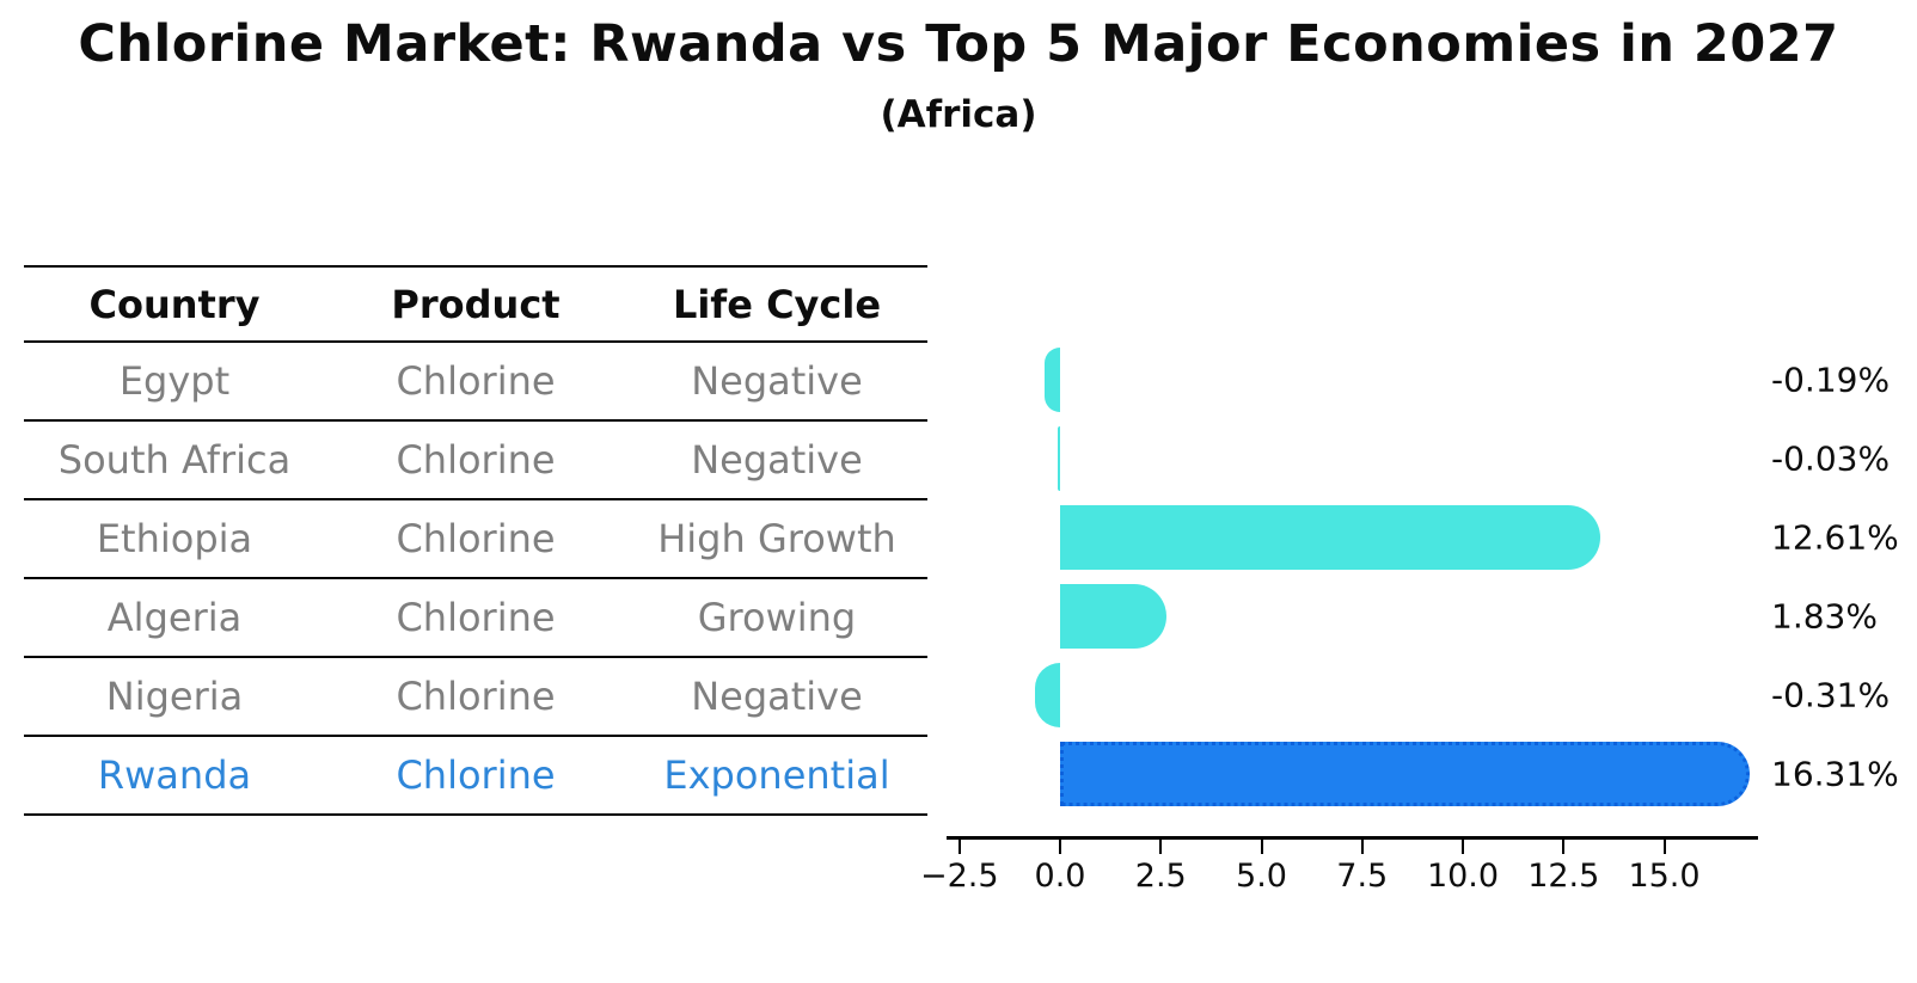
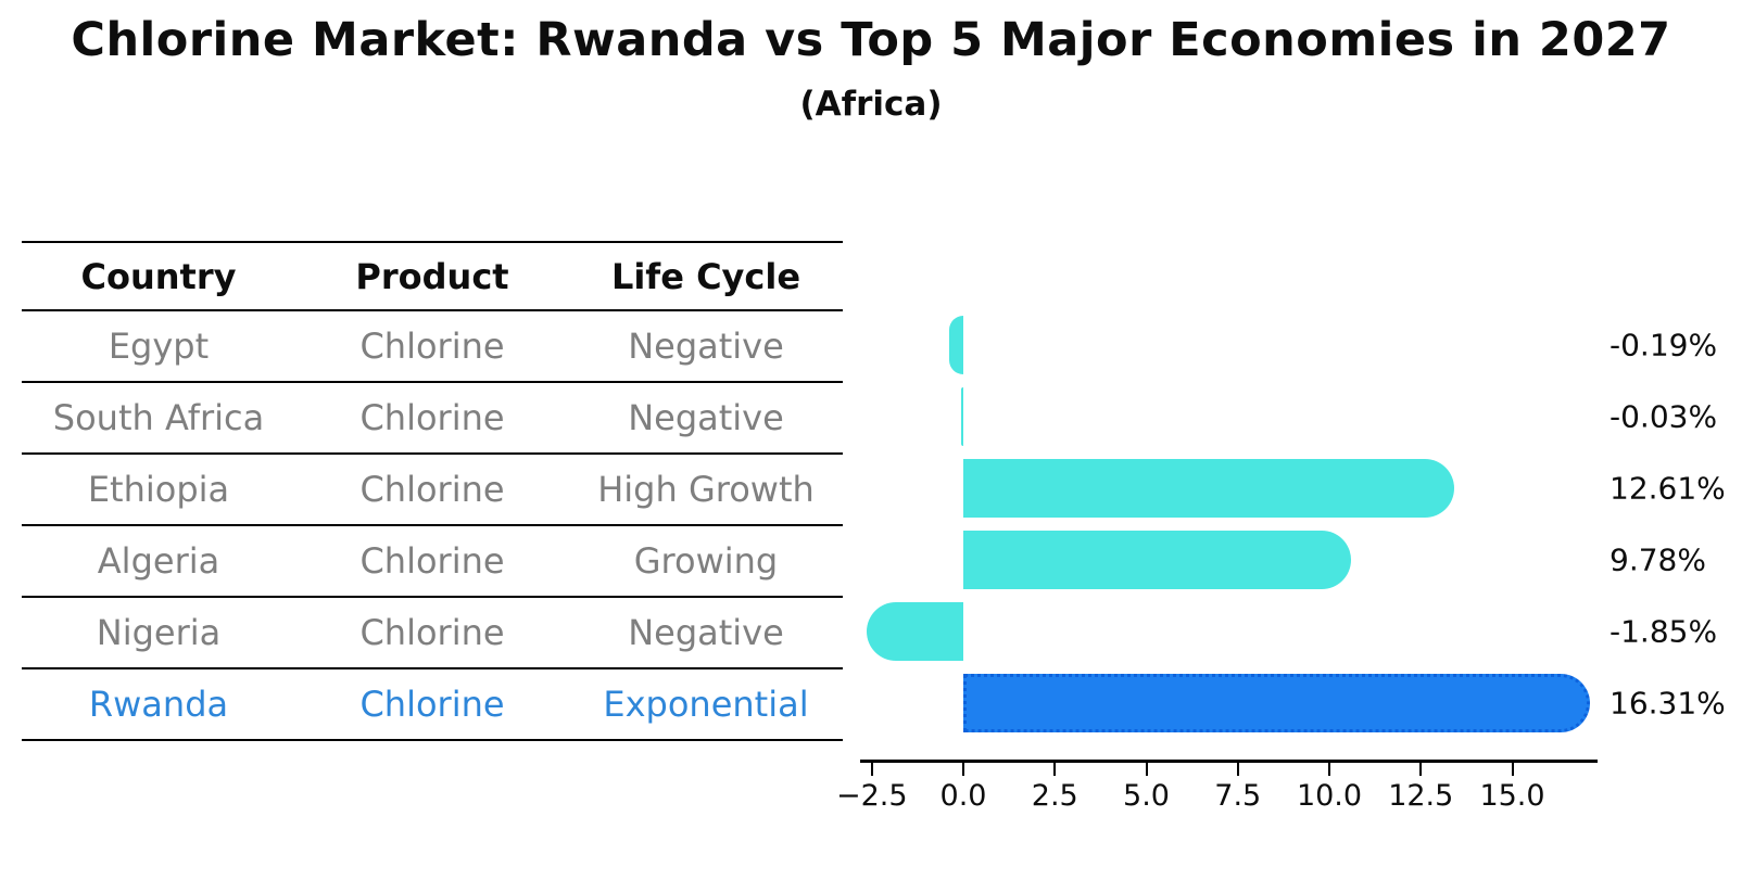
Algeria: 1.83% -> 9.78%
Nigeria: -0.31% -> -1.85%
